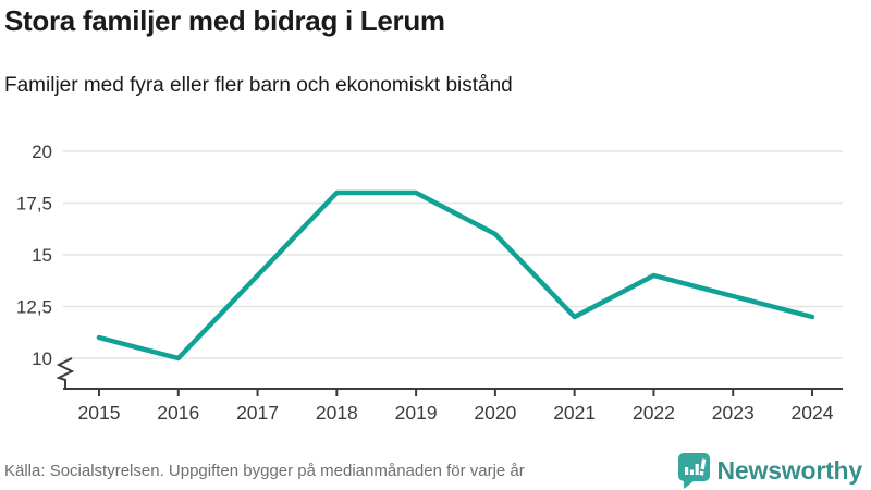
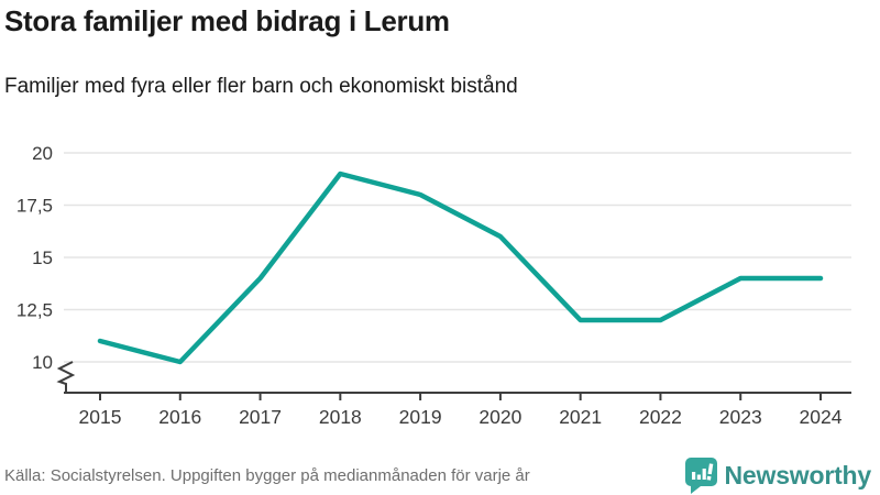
2018: 18 -> 19
2022: 14 -> 12
2023: 13 -> 14
2024: 12 -> 14
